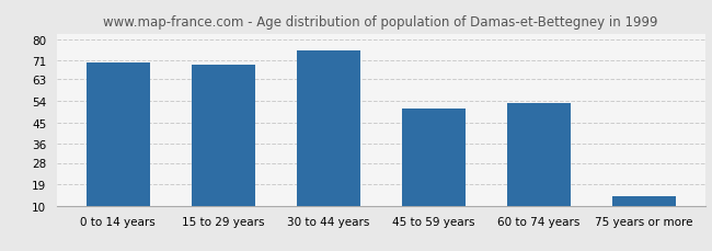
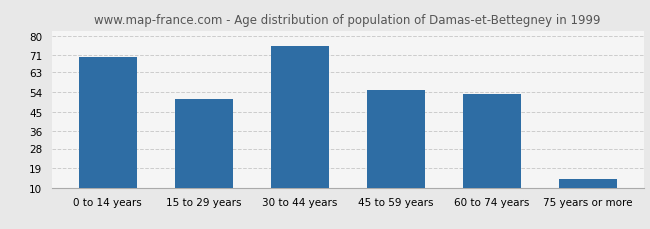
15 to 29 years: 69 -> 51
45 to 59 years: 51 -> 55
